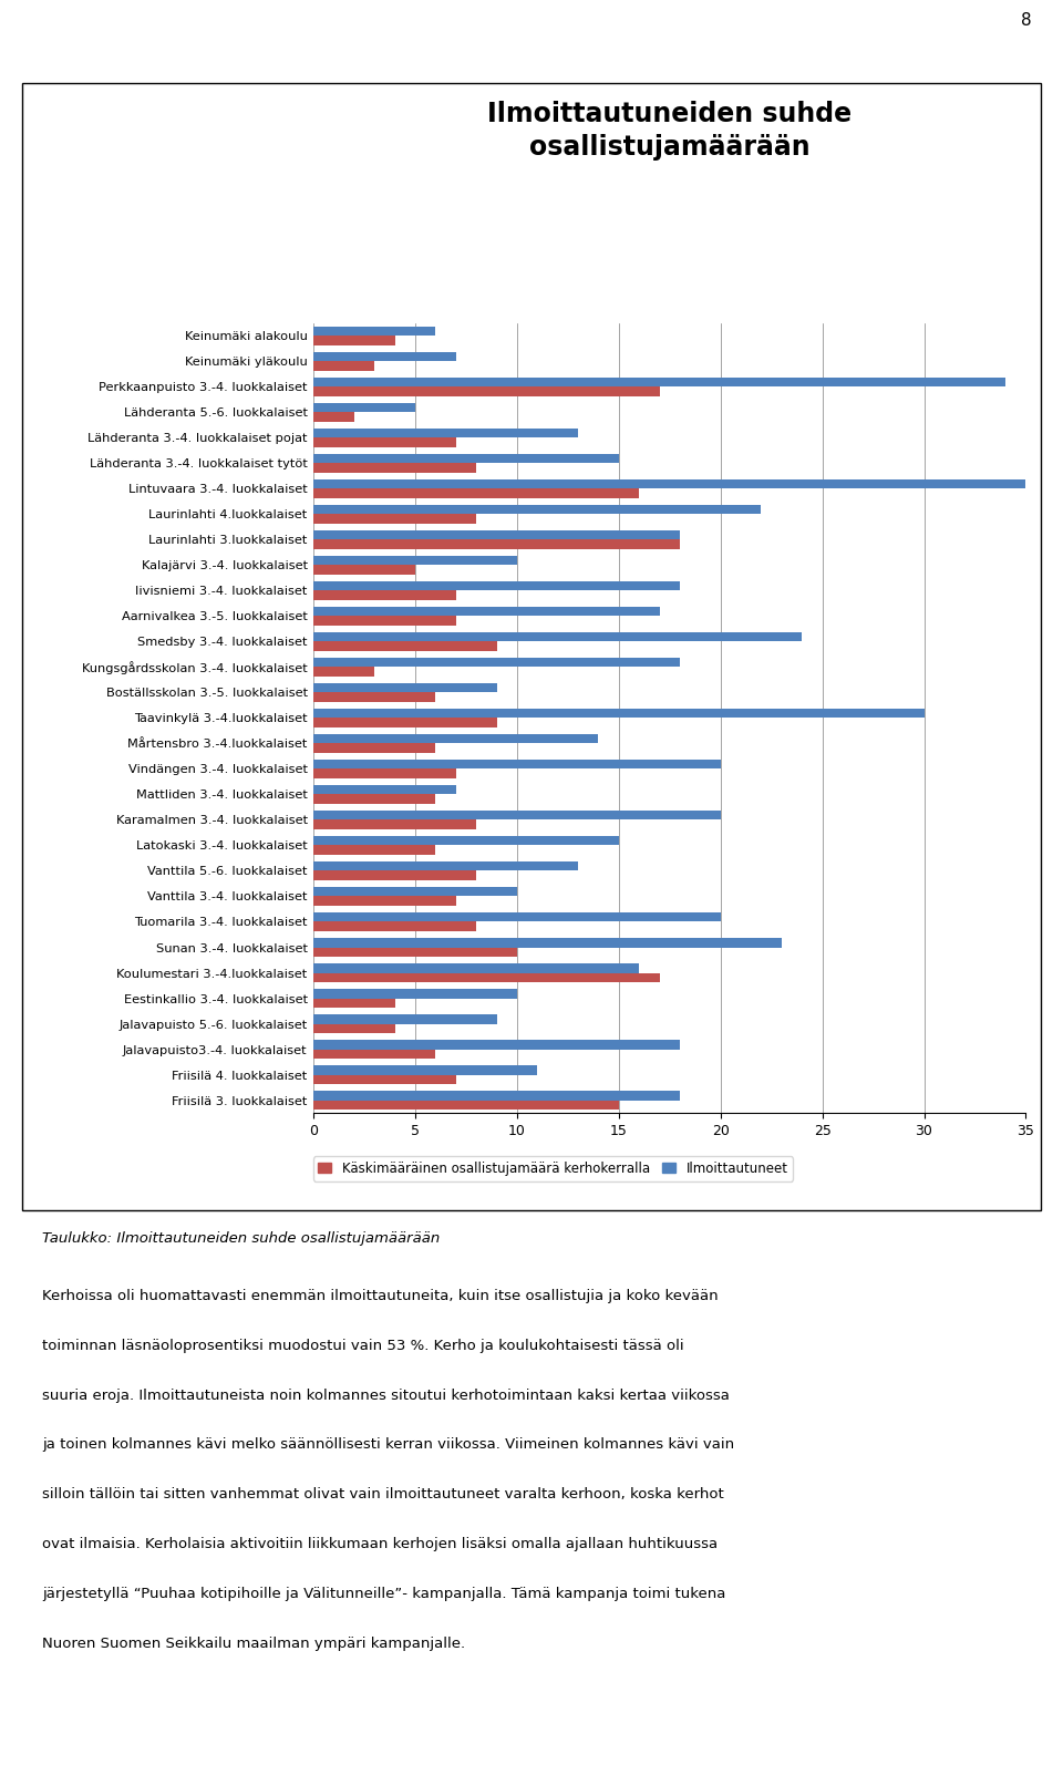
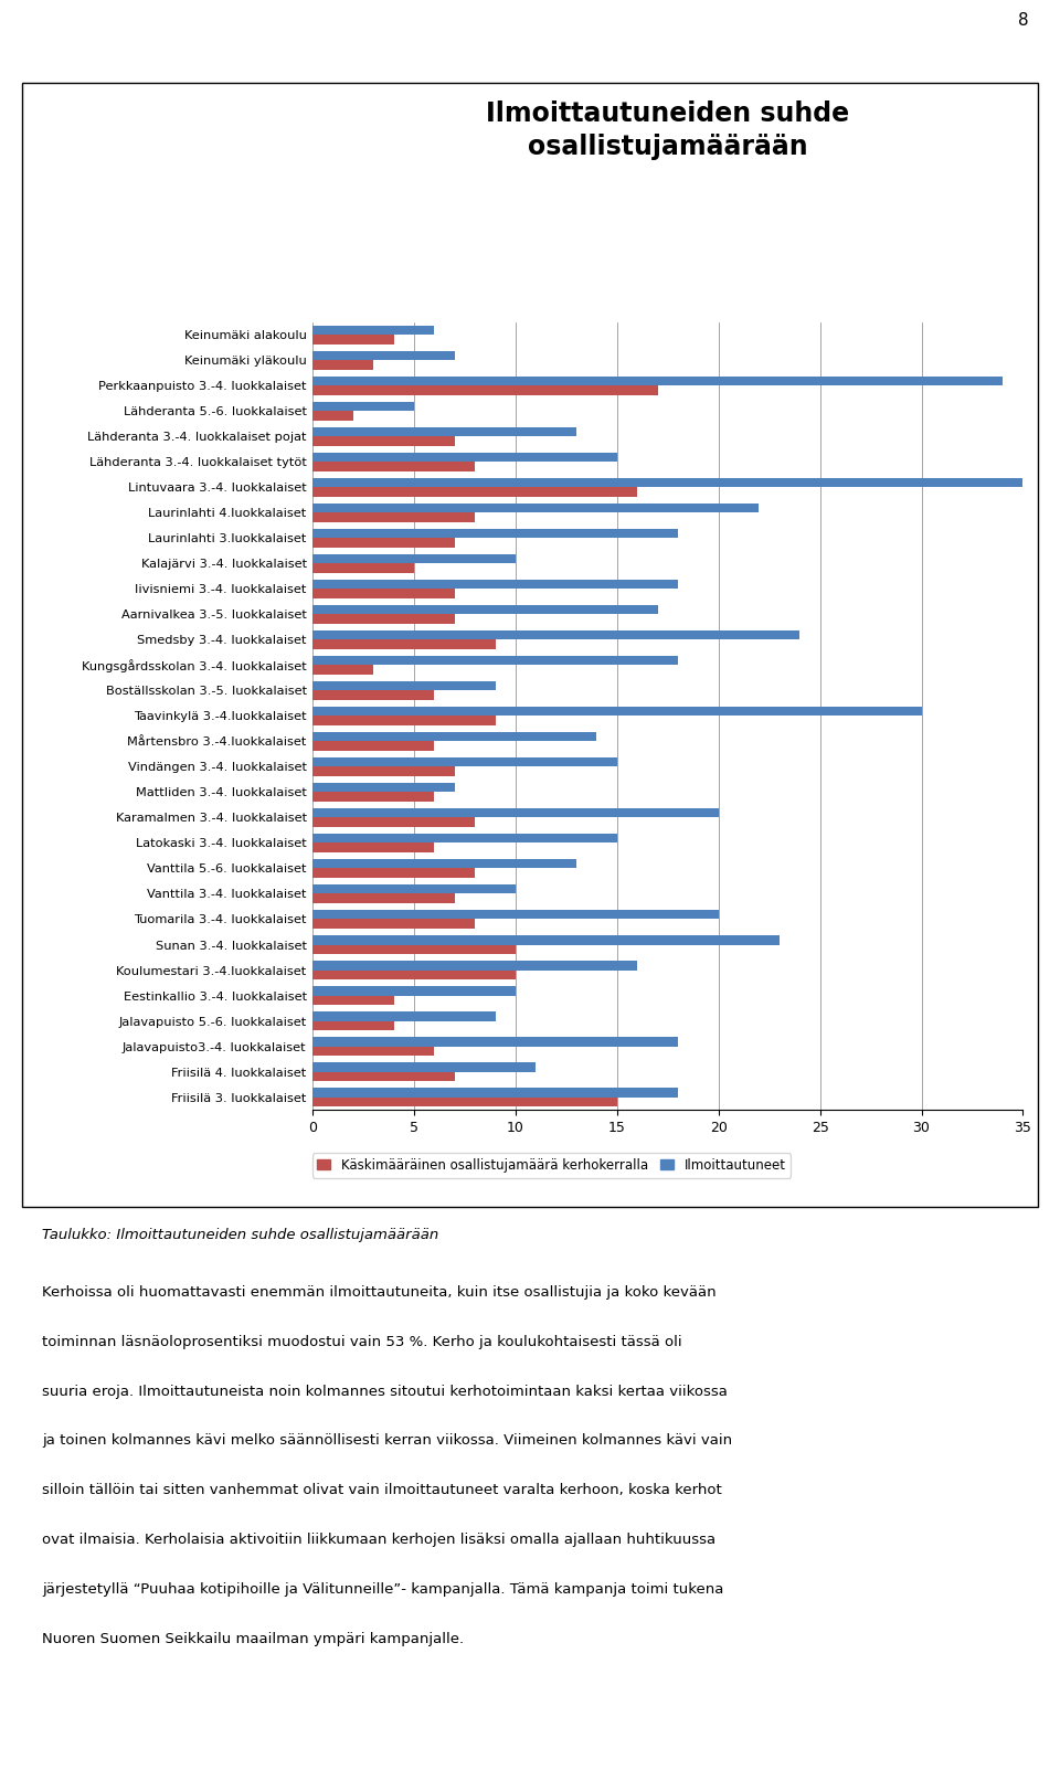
Käskimääräinen osallistujamäärä kerhokerralla/Laurinlahti 3.luokkalaiset: 18 -> 7
Ilmoittautuneet/Vindängen 3.-4. luokkalaiset: 20 -> 15
Käskimääräinen osallistujamäärä kerhokerralla/Koulumestari 3.-4.luokkalaiset: 17 -> 10
